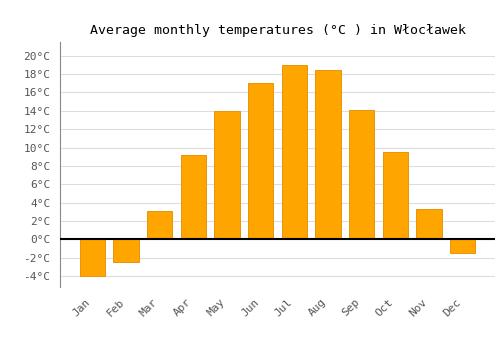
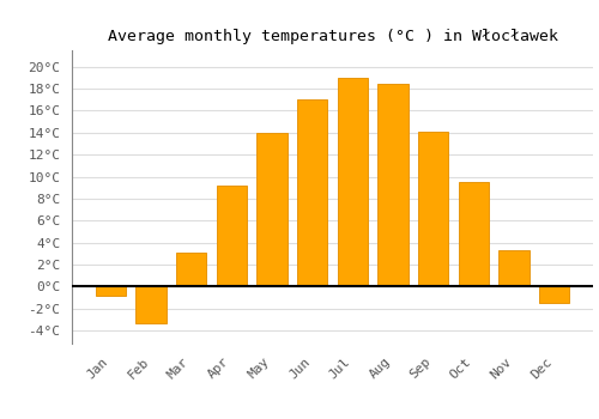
Jan: -4.0°C -> -0.8°C
Feb: -2.5°C -> -3.4°C
